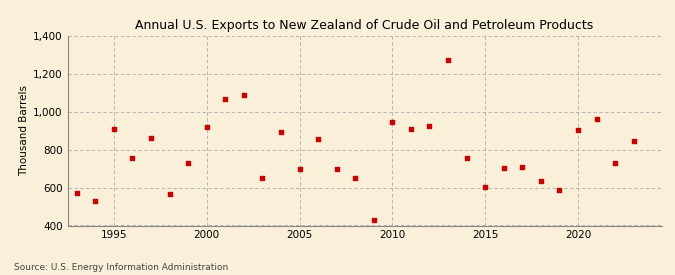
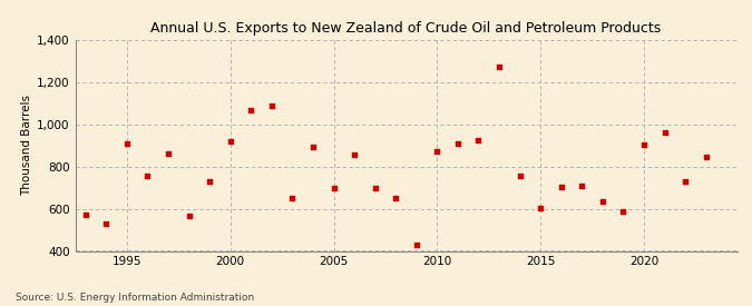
2010: 940 -> 870
